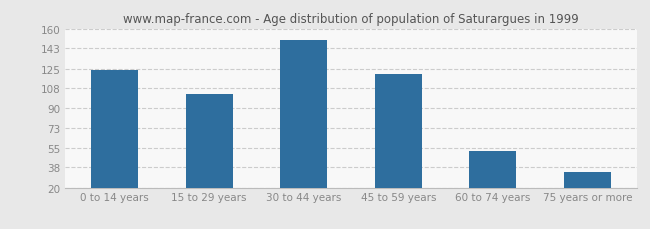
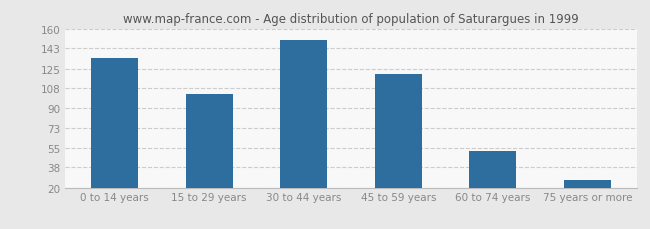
0 to 14 years: 124 -> 134
75 years or more: 34 -> 27
